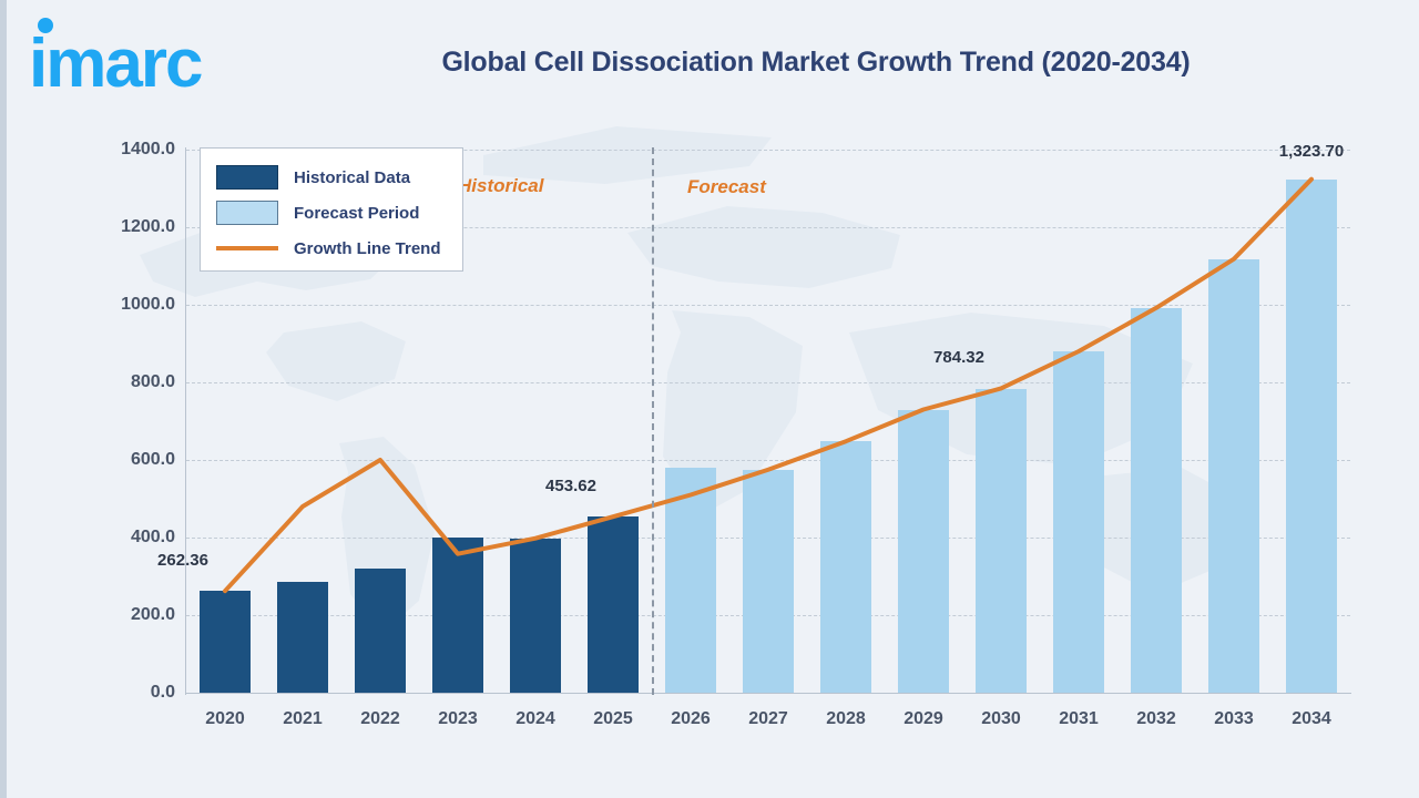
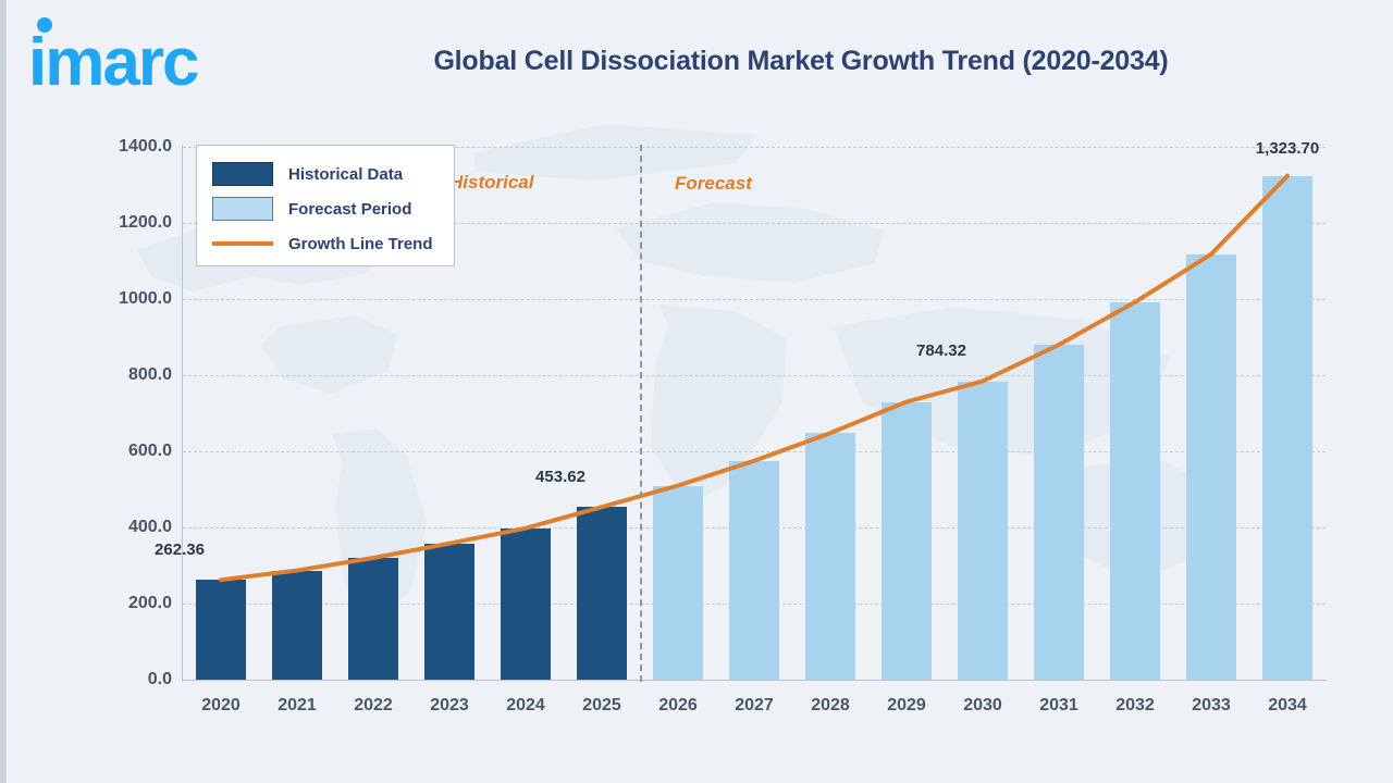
Growth Line Trend/2021: 480 -> 290
Growth Line Trend/2022: 600 -> 320
Historical Data/2023: 400 -> 360
Forecast Period/2026: 580 -> 510
